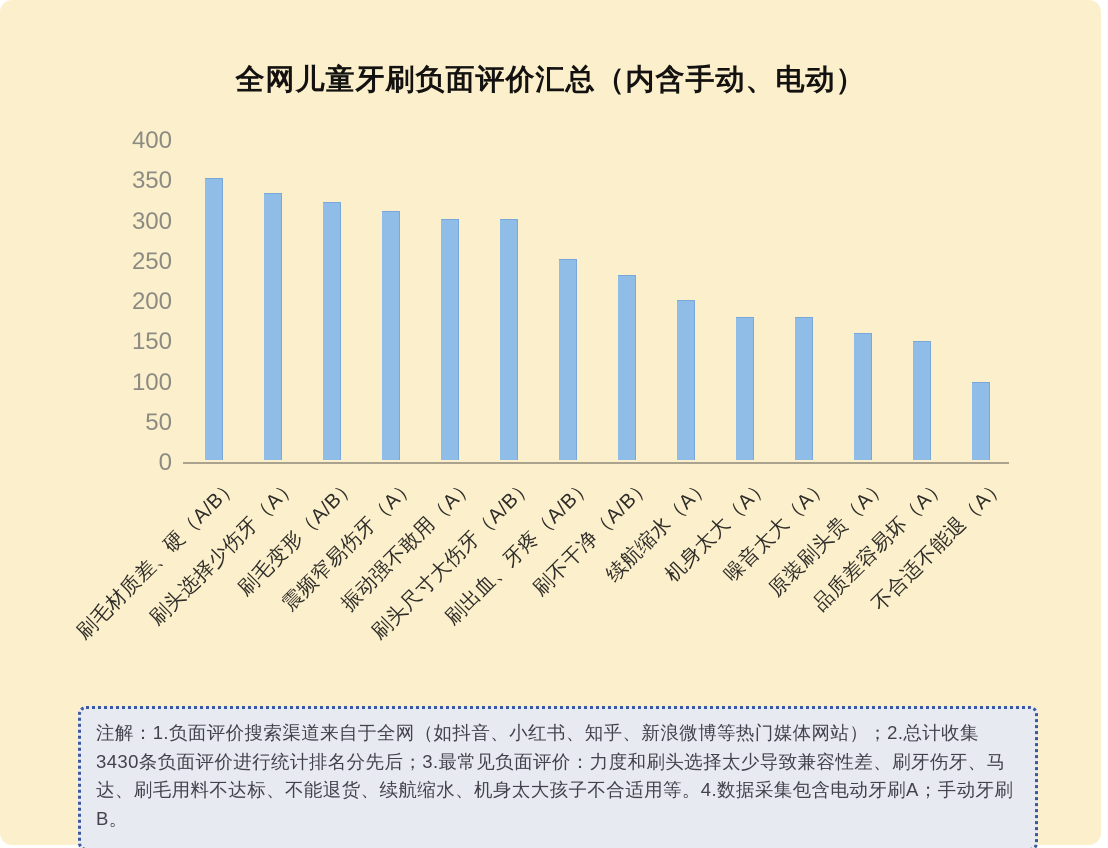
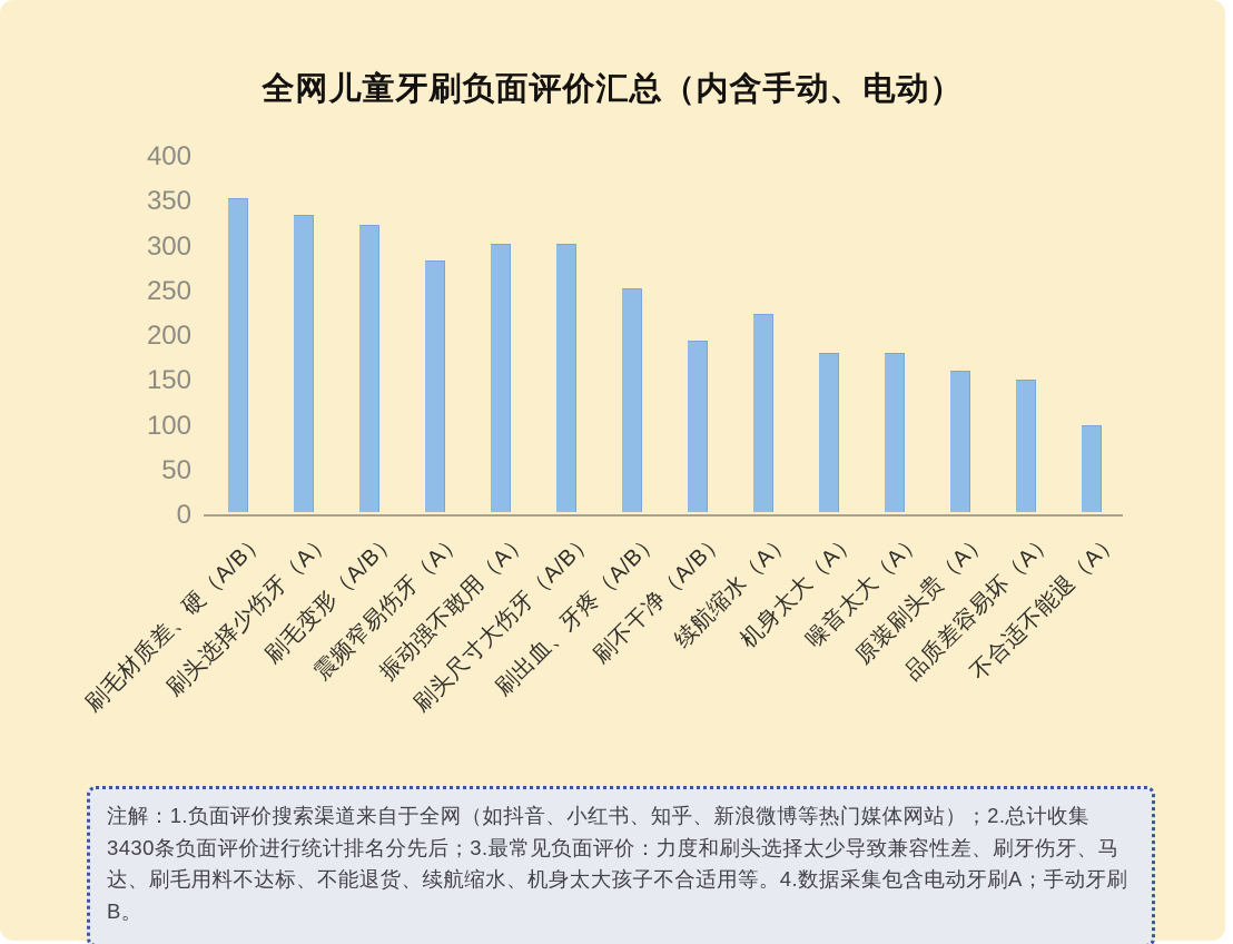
震频窄易伤牙（A）: 310 -> 280
刷不干净（A/B）: 230 -> 190
续航缩水（A）: 200 -> 220
